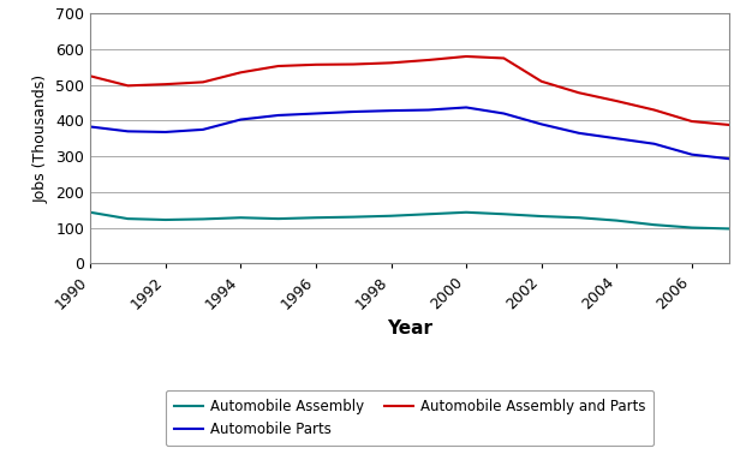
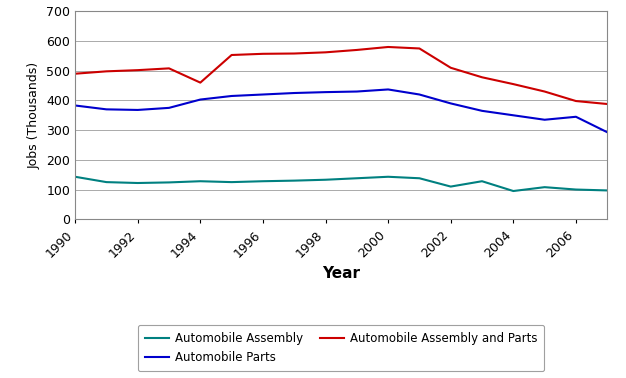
Automobile Assembly and Parts/1990: 525 -> 490
Automobile Assembly and Parts/1994: 535 -> 460
Automobile Assembly/2002: 132 -> 110
Automobile Assembly/2004: 120 -> 95
Automobile Parts/2006: 305 -> 345
